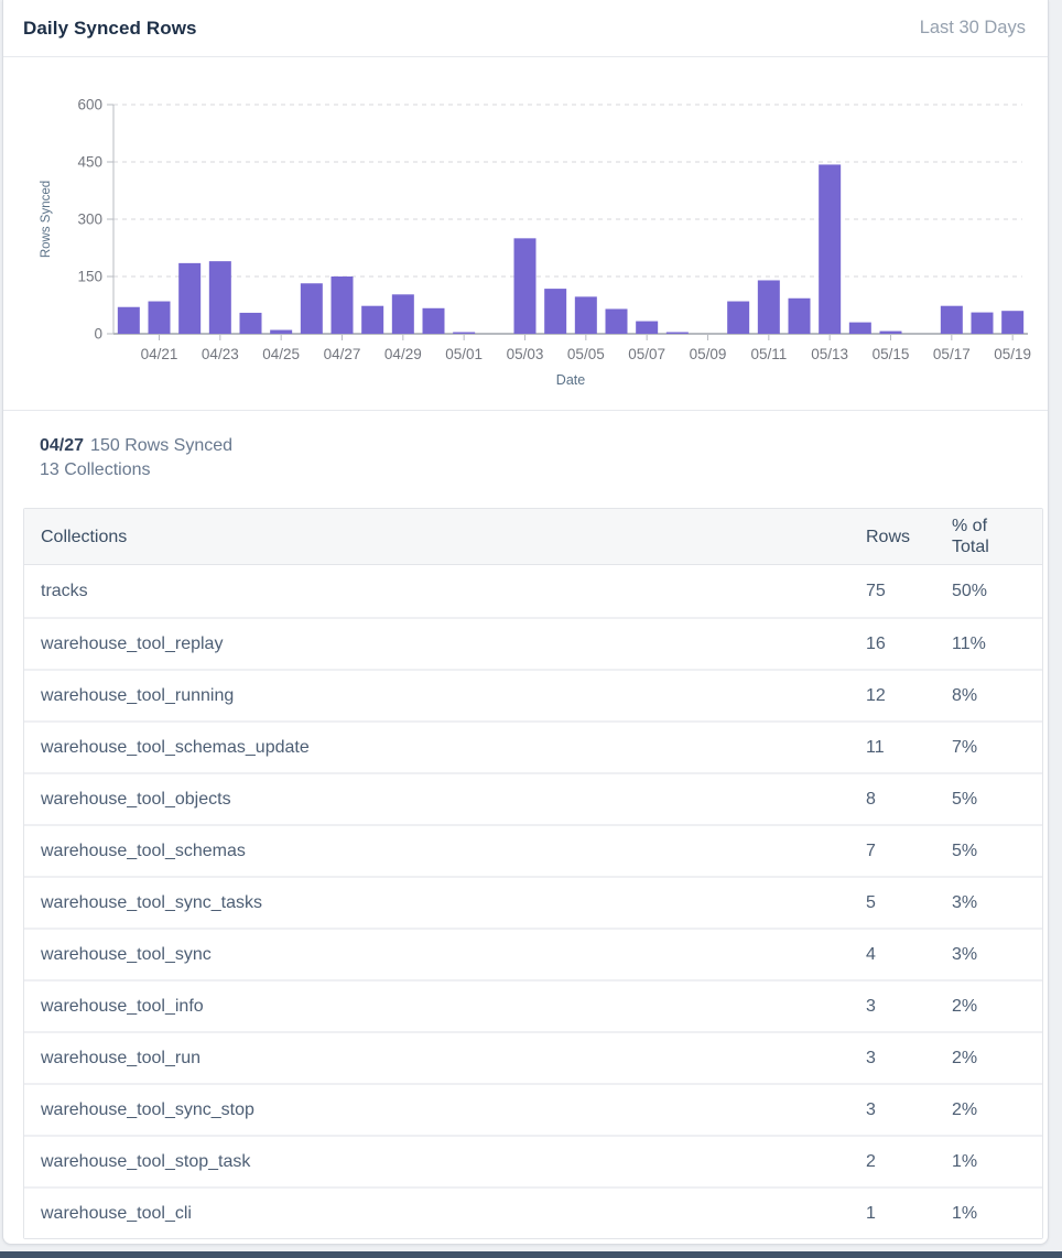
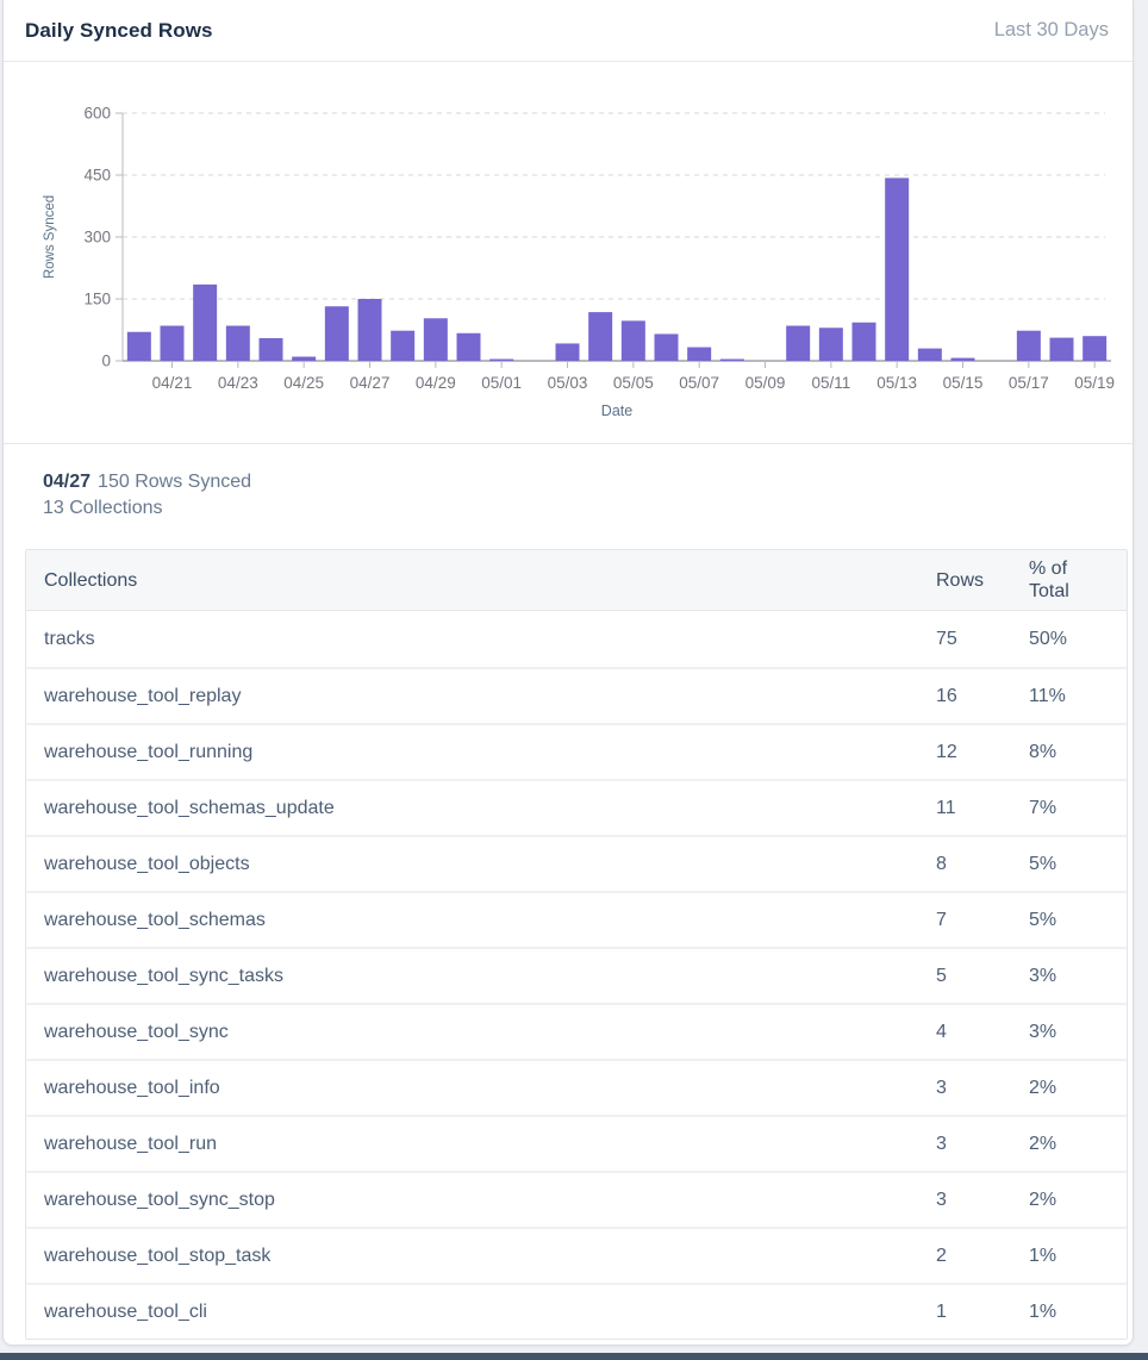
04/23: 190 -> 80
05/03: 250 -> 40
05/11: 140 -> 80
